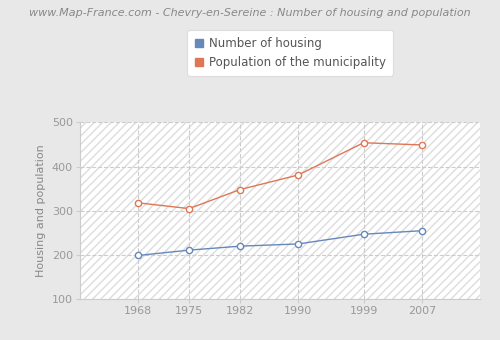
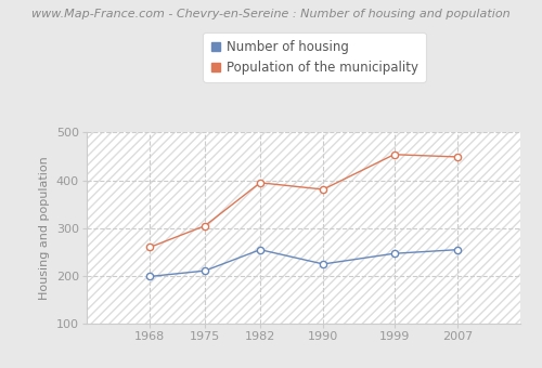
Population of the municipality/1968: 318 -> 260
Number of housing/1982: 220 -> 255
Population of the municipality/1982: 348 -> 395
